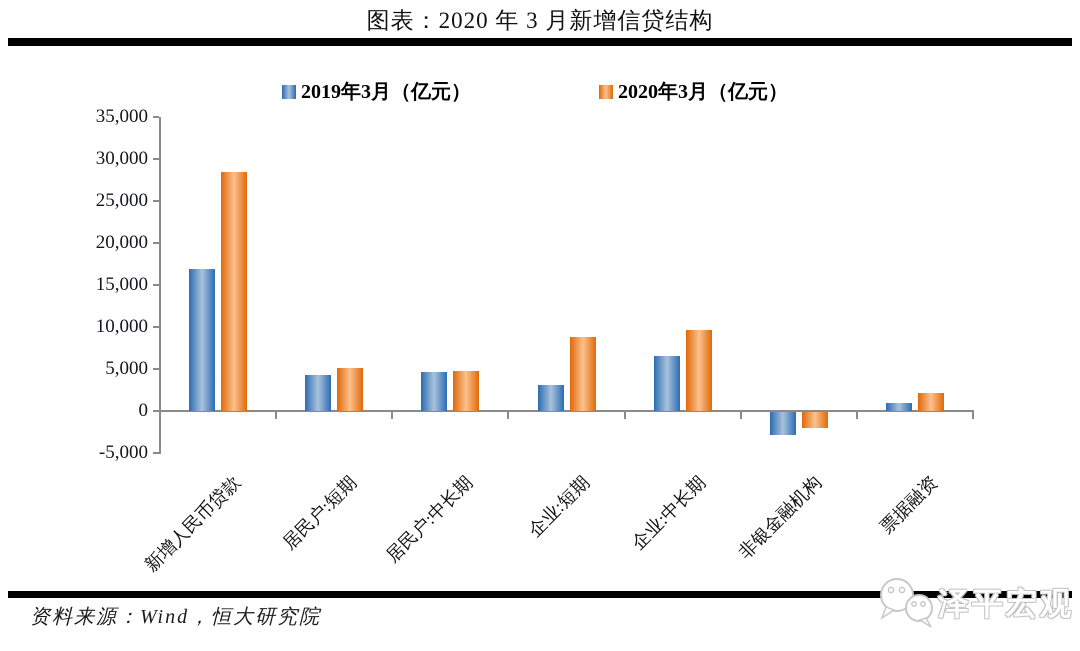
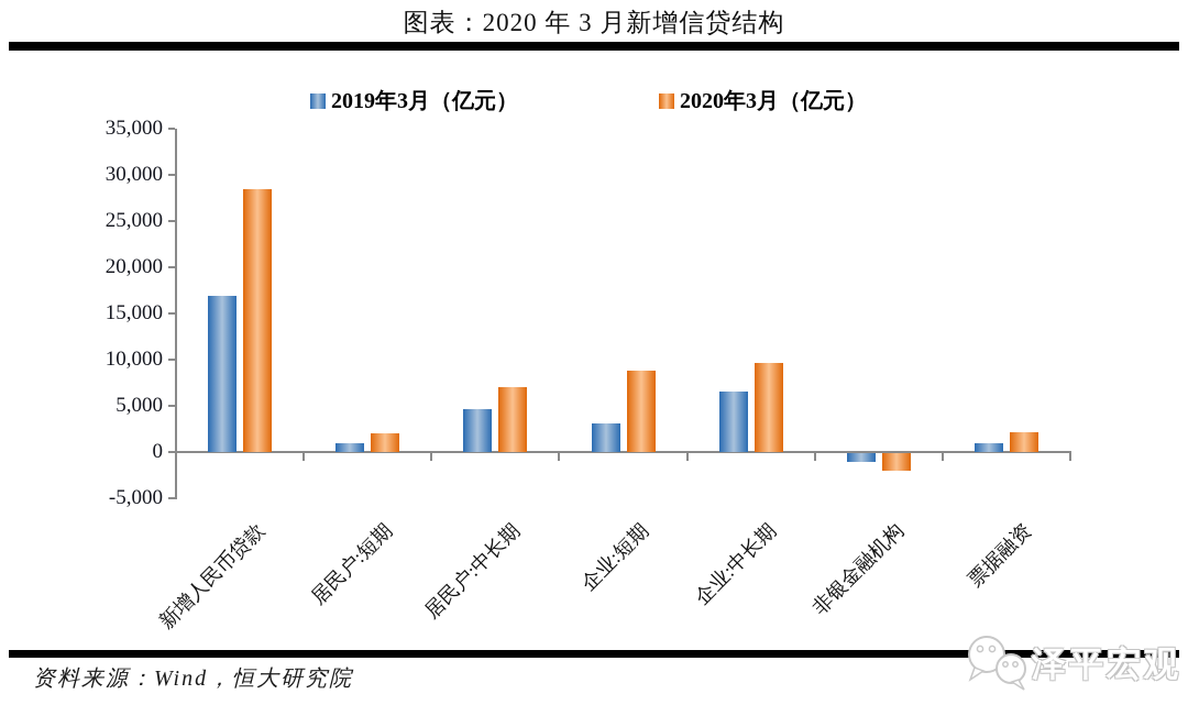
2019年3月（亿元）/居民户:短期: 4000 -> 1000
2020年3月（亿元）/居民户:短期: 5000 -> 2000
2020年3月（亿元）/居民户:中长期: 5000 -> 7000
2019年3月（亿元）/非银金融机构: -3000 -> -1000
